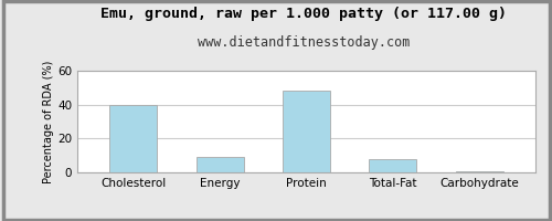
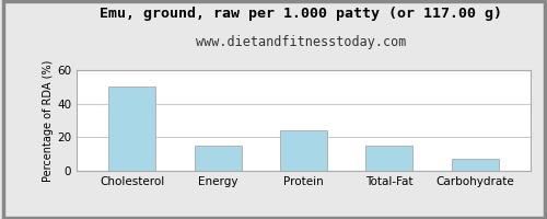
Cholesterol: 40 -> 50
Energy: 9 -> 15
Protein: 48 -> 24
Total-Fat: 8 -> 15
Carbohydrate: 0 -> 7
